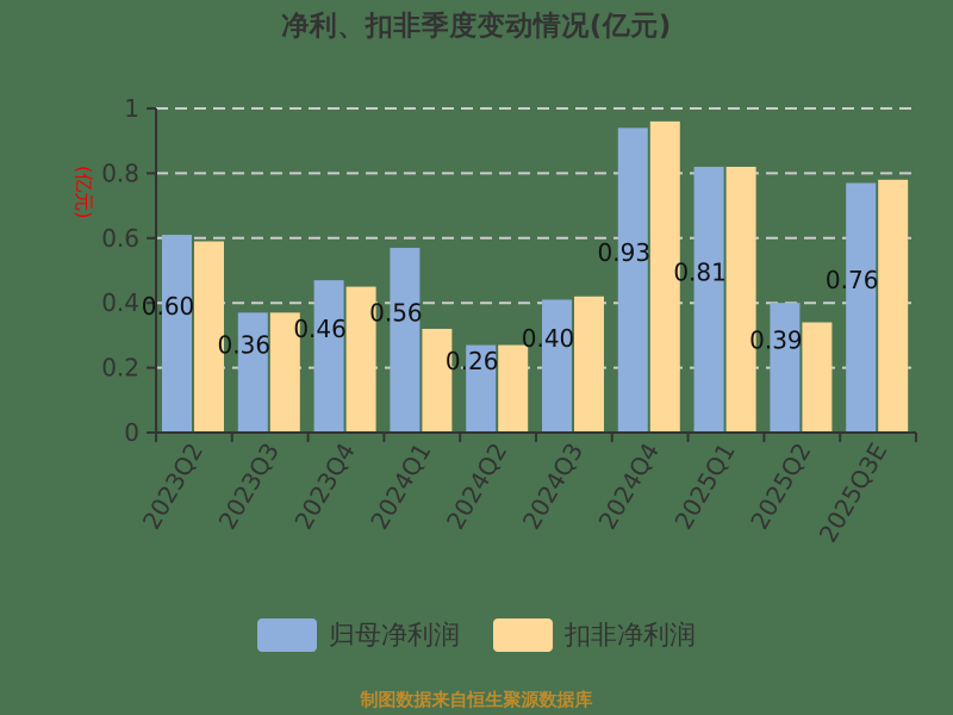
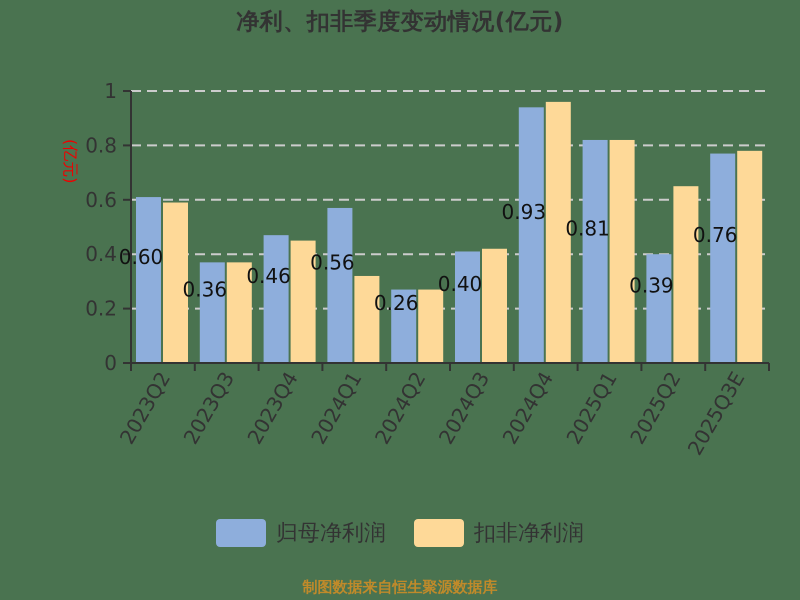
扣非净利润/2025Q2: 0.34 -> 0.65
